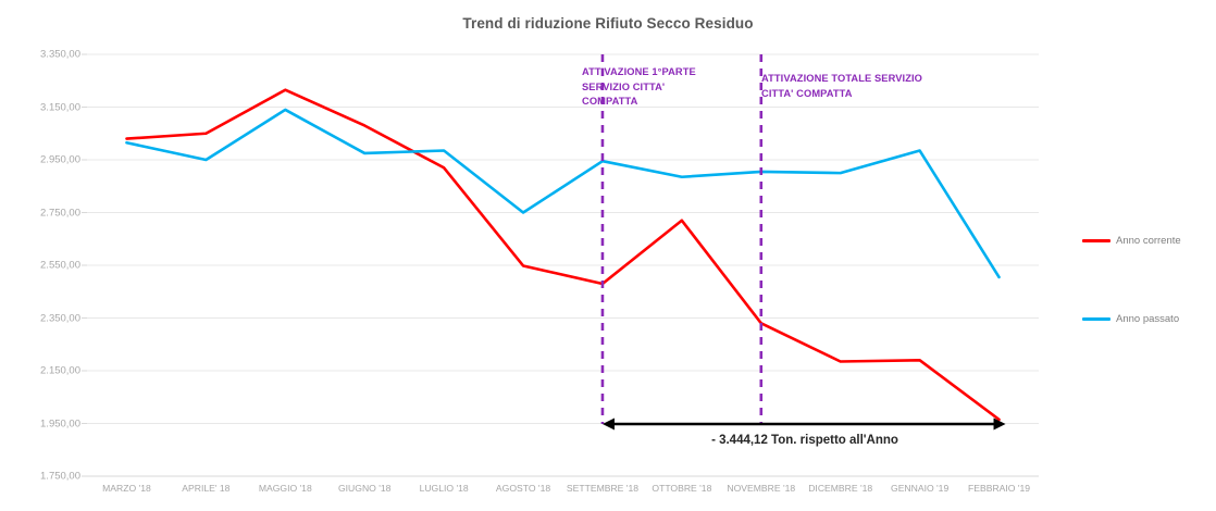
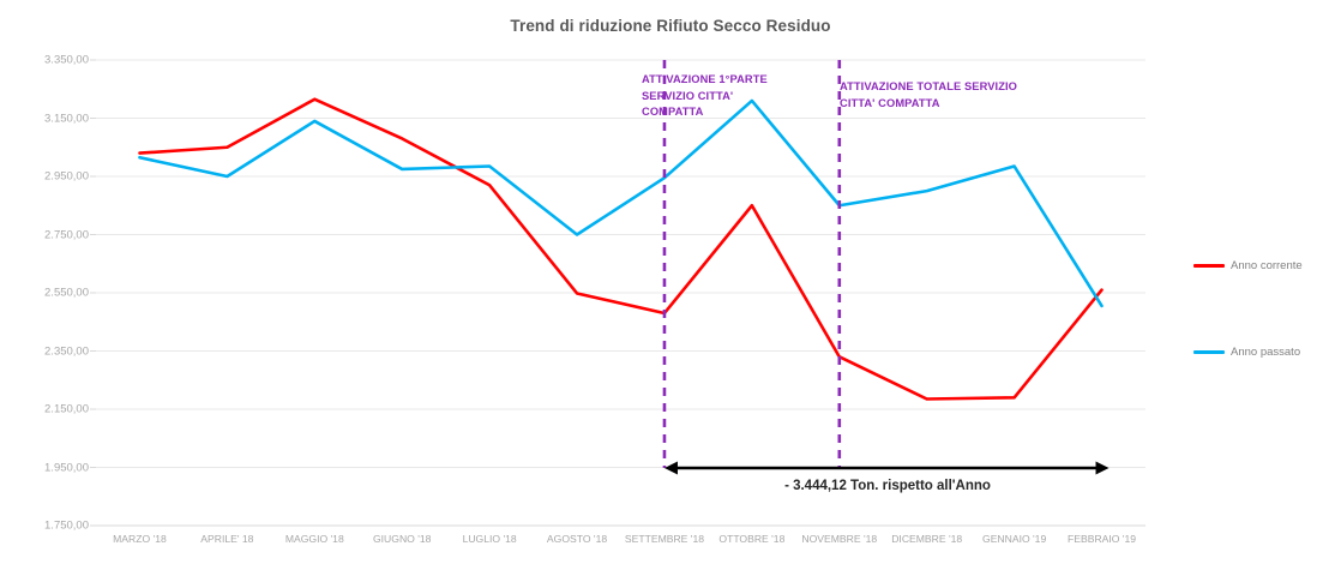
Anno corrente/OTTOBRE '18: 2720 -> 2850
Anno passato/OTTOBRE '18: 2880 -> 3210
Anno passato/NOVEMBRE '18: 2900 -> 2850
Anno corrente/FEBBRAIO '19: 1960 -> 2560
